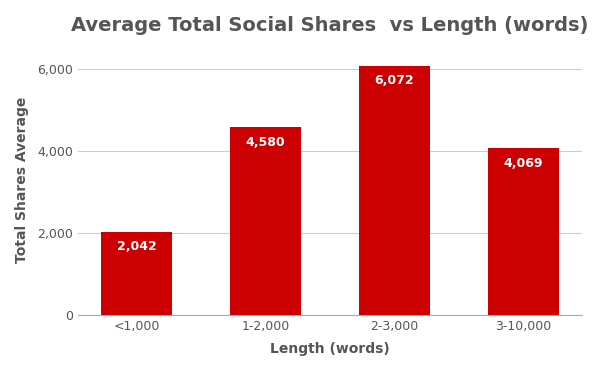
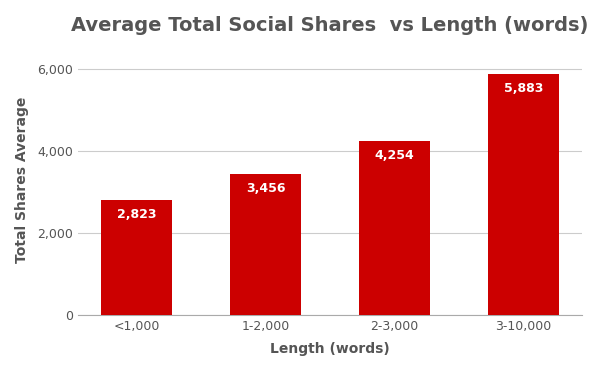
<1,000: 2,042 -> 2,823
1-2,000: 4,580 -> 3,456
2-3,000: 6,072 -> 4,254
3-10,000: 4,069 -> 5,883
